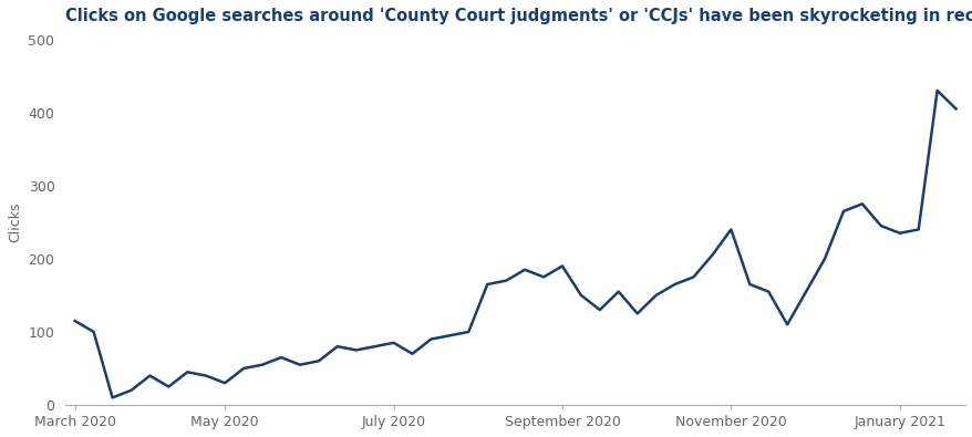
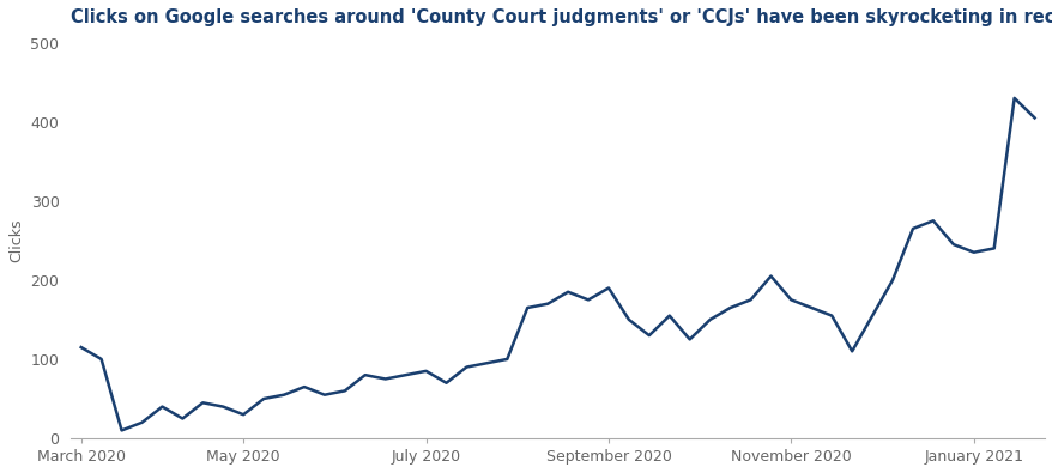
November 2020: 240 -> 175
